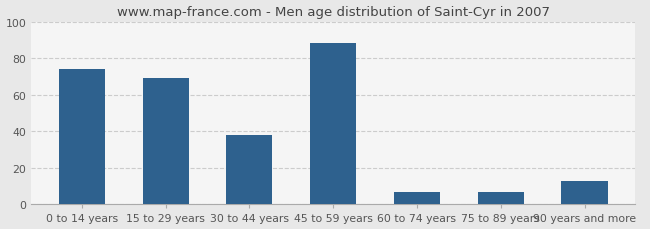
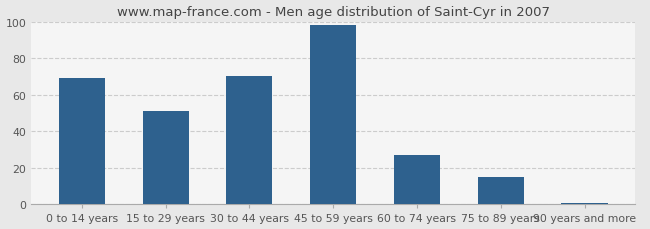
0 to 14 years: 74 -> 69
15 to 29 years: 69 -> 51
30 to 44 years: 38 -> 70
45 to 59 years: 88 -> 98
60 to 74 years: 7 -> 27
75 to 89 years: 7 -> 15
90 years and more: 13 -> 1
